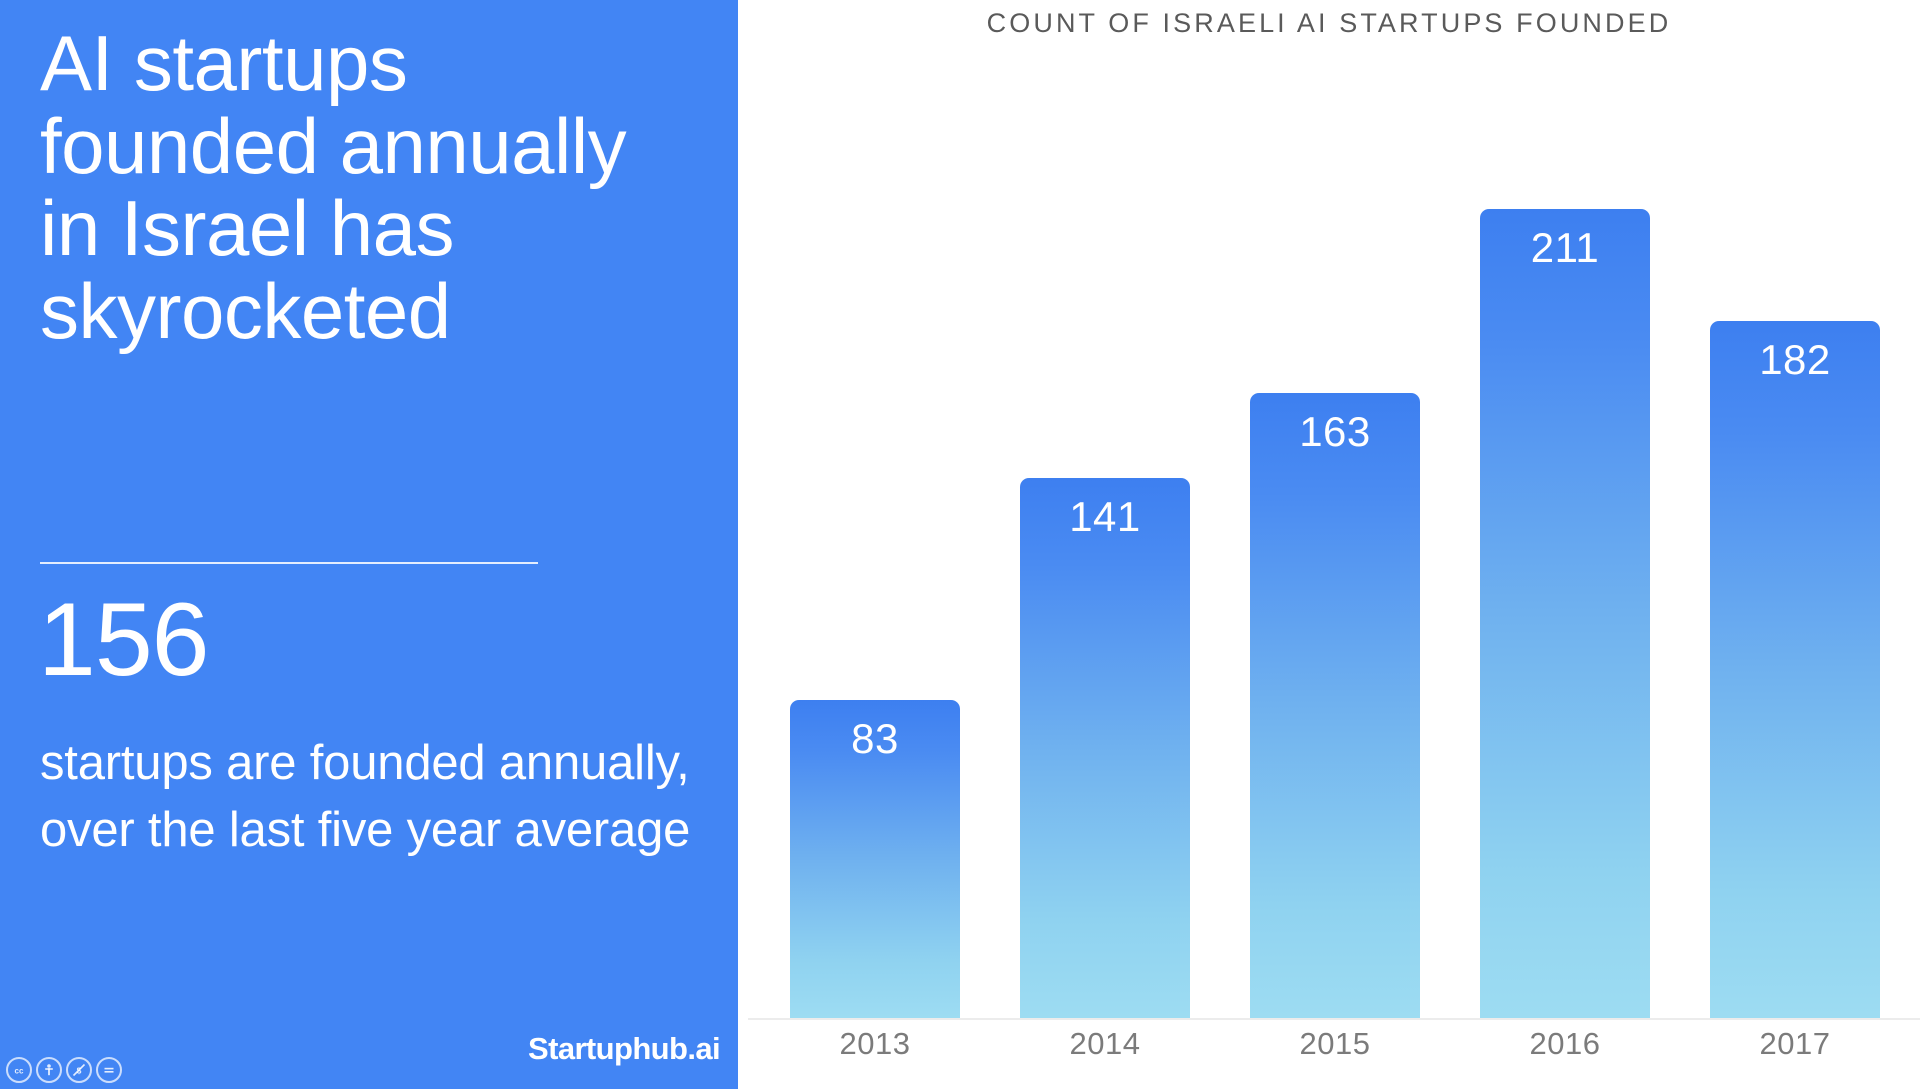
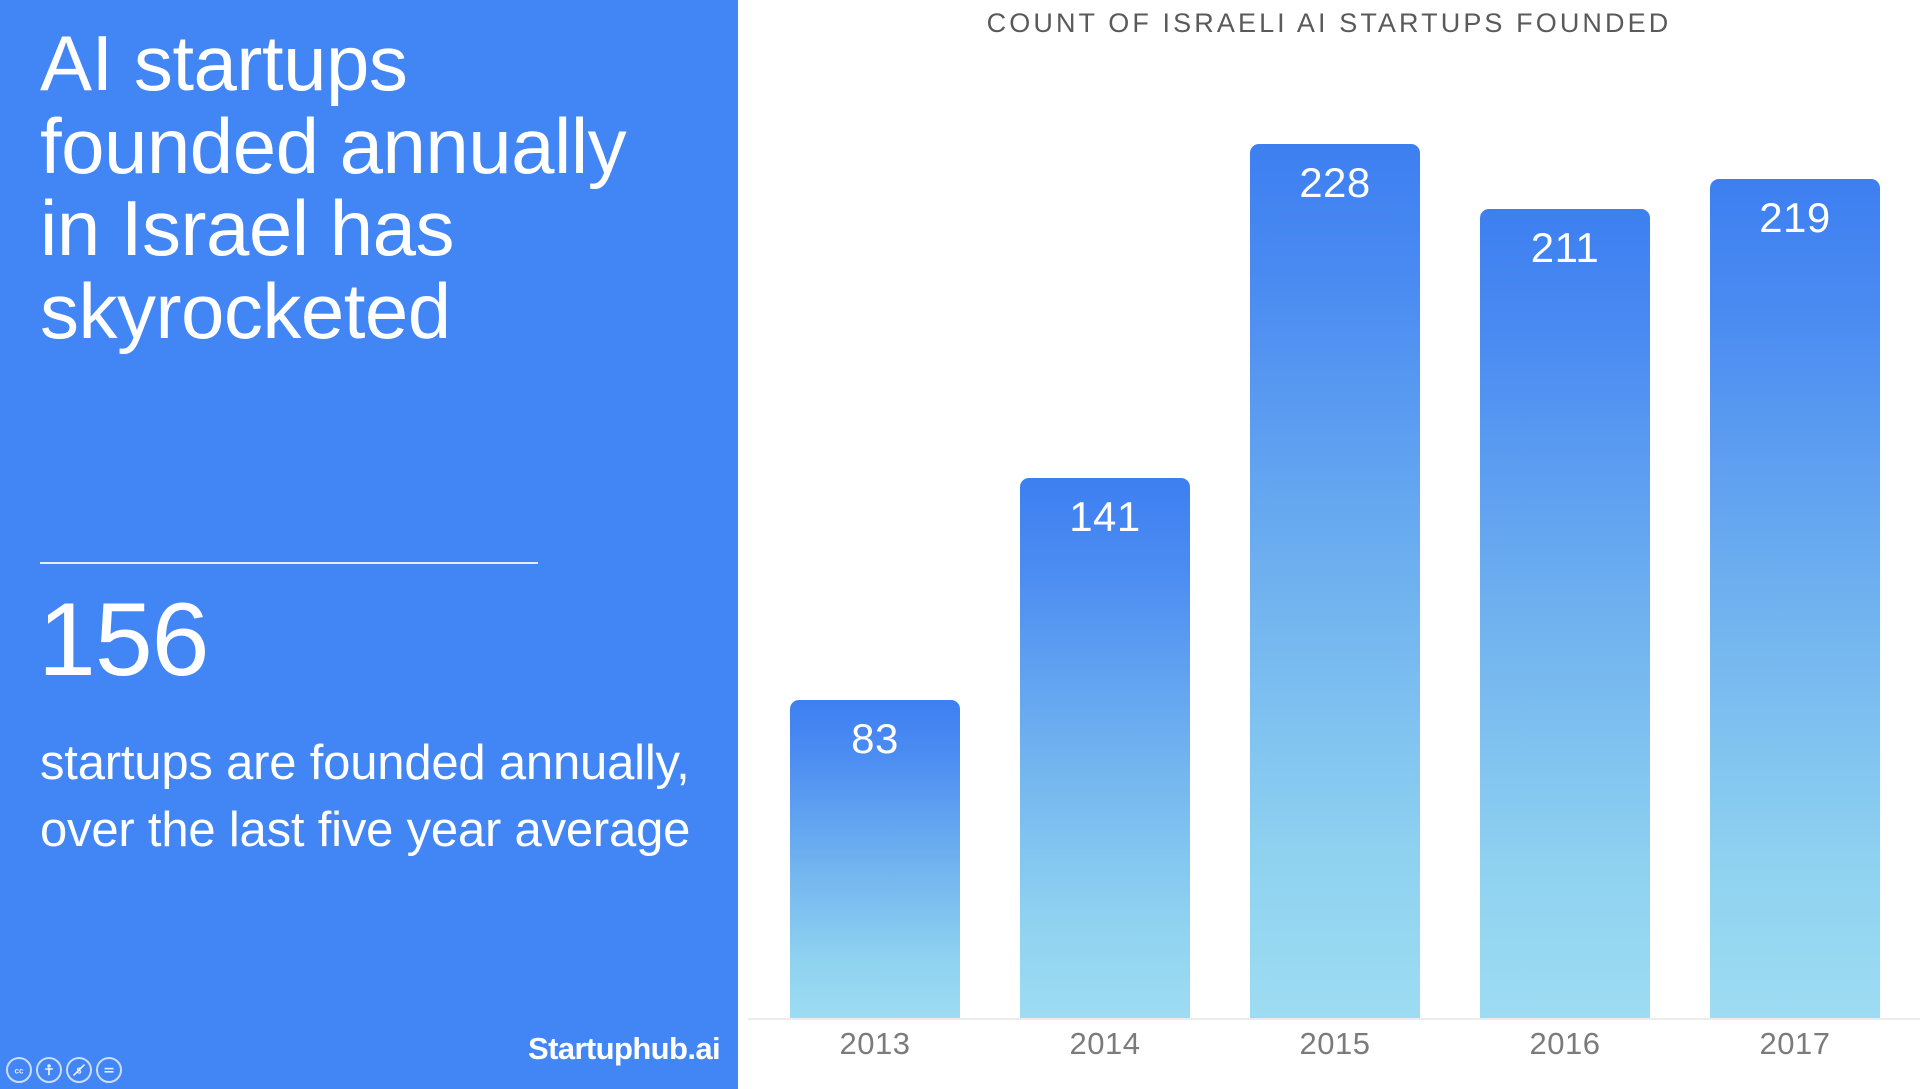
2015: 163 -> 228
2017: 182 -> 219
